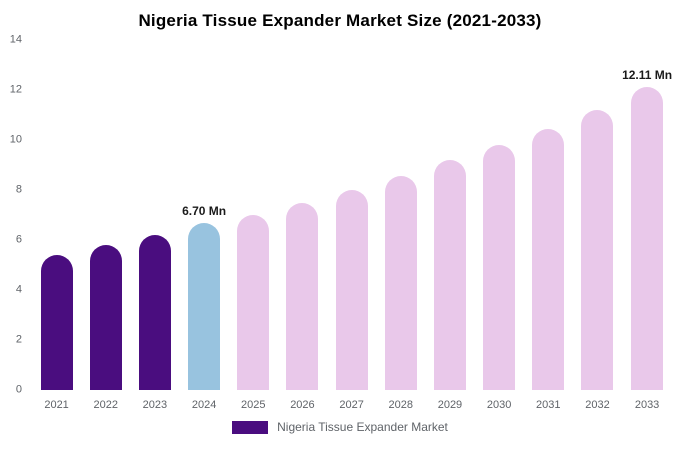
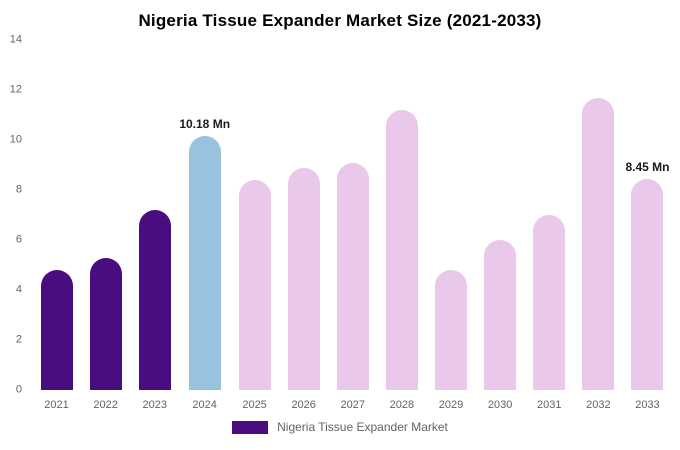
2021: 5.4 -> 4.8
2022: 5.8 -> 5.3
2023: 6.2 -> 7.2
2024: 6.70 -> 10.18
2025: 7.0 -> 8.4
2026: 7.5 -> 8.9
2027: 8.0 -> 9.1
2028: 8.6 -> 11.2
2029: 9.2 -> 4.8
2030: 9.8 -> 6.0
2031: 10.4 -> 7.0
2032: 11.2 -> 11.7
2033: 12.11 -> 8.45
